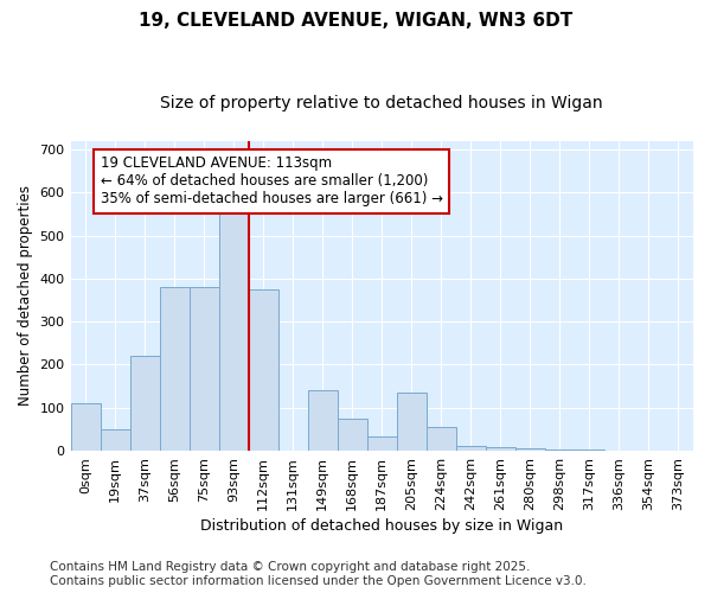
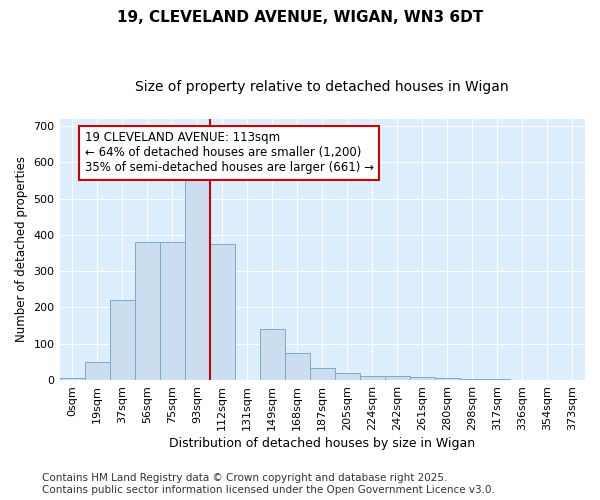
0sqm: 110 -> 5
205sqm: 135 -> 20
224sqm: 55 -> 12
